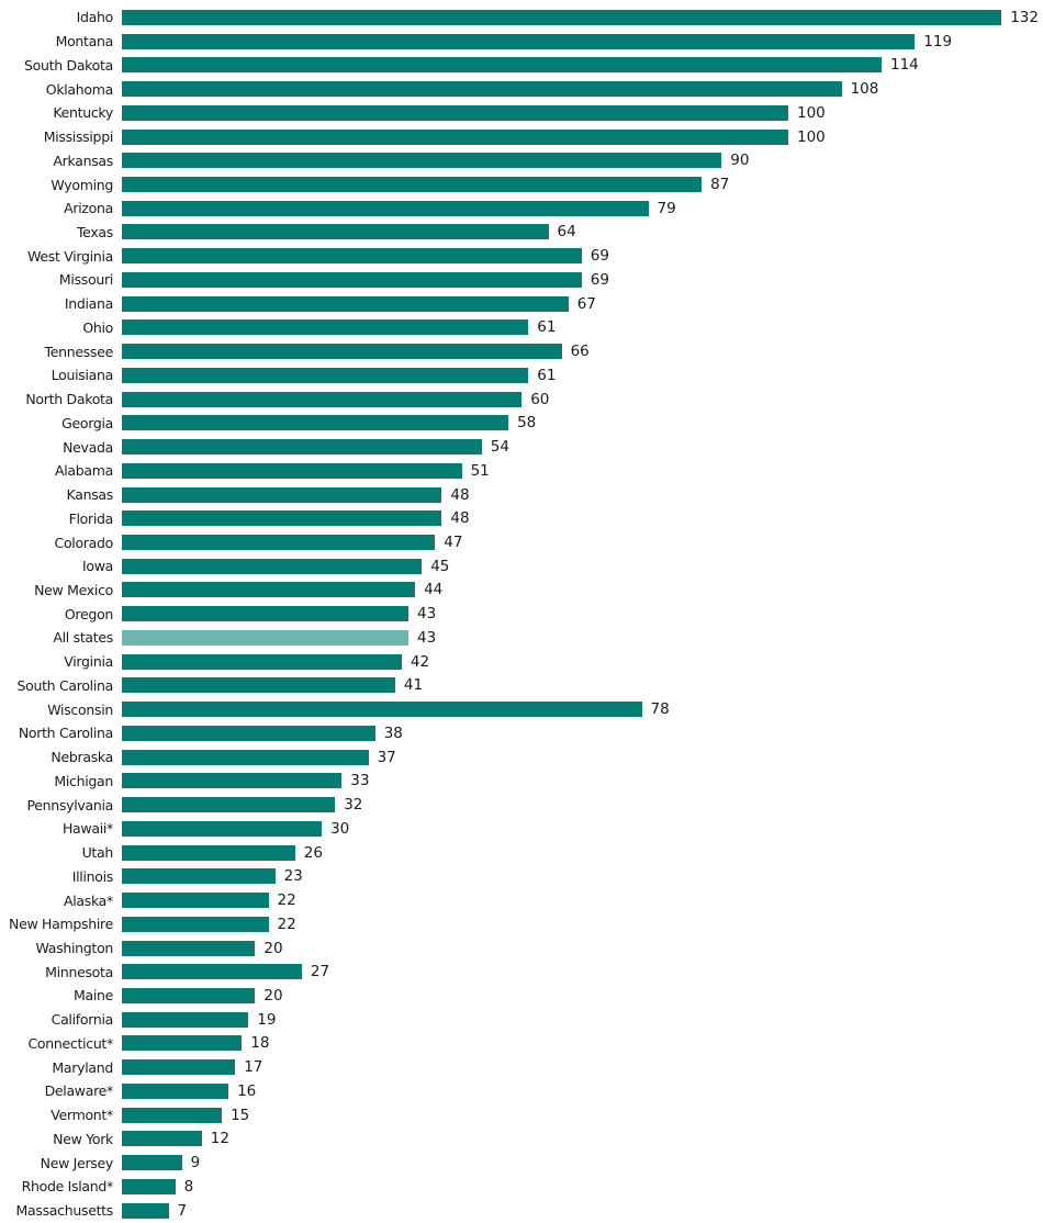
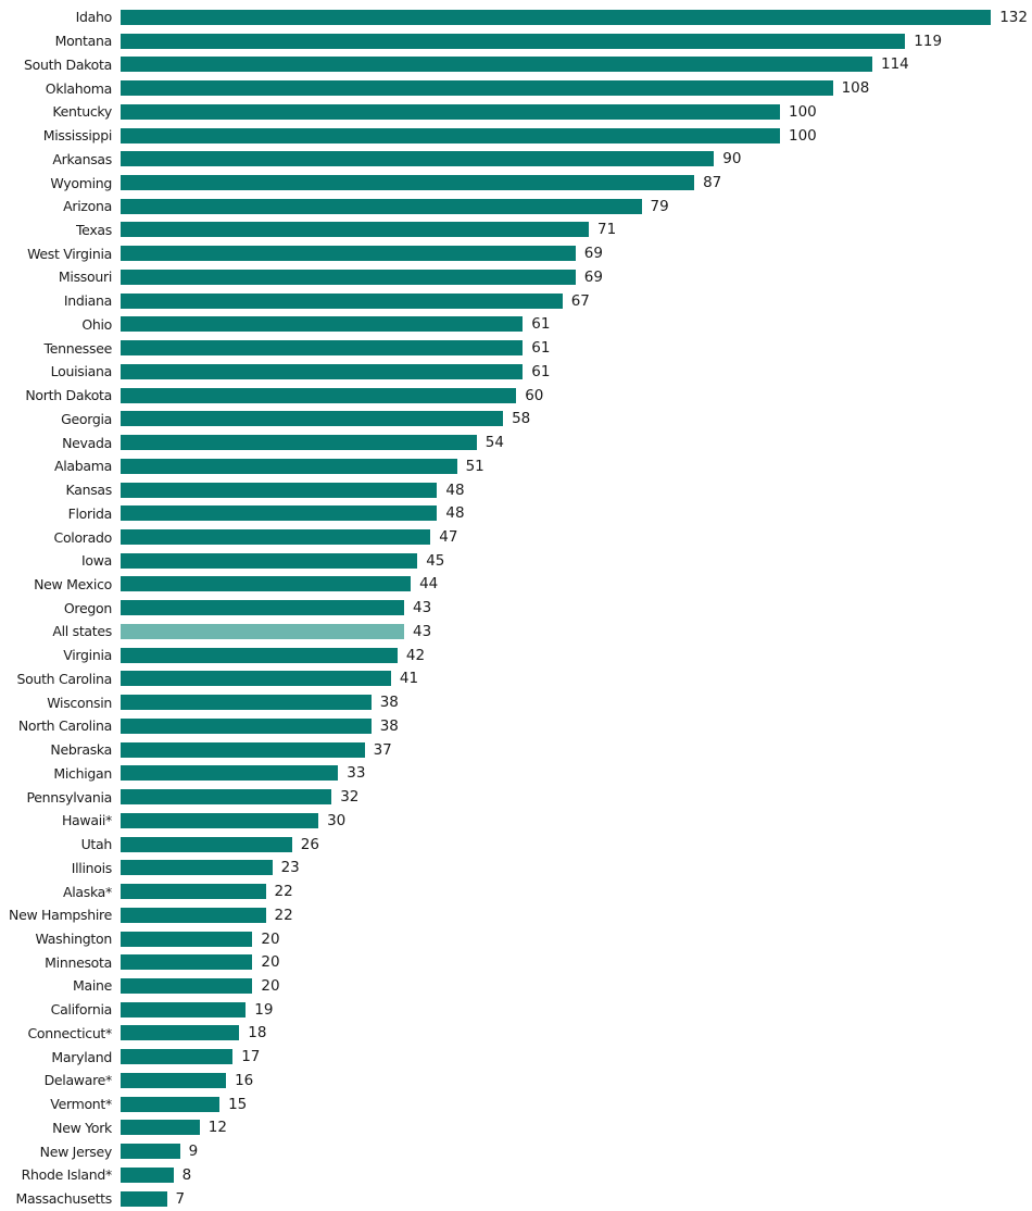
Texas: 64 -> 71
Tennessee: 66 -> 61
Wisconsin: 78 -> 38
Minnesota: 27 -> 20
